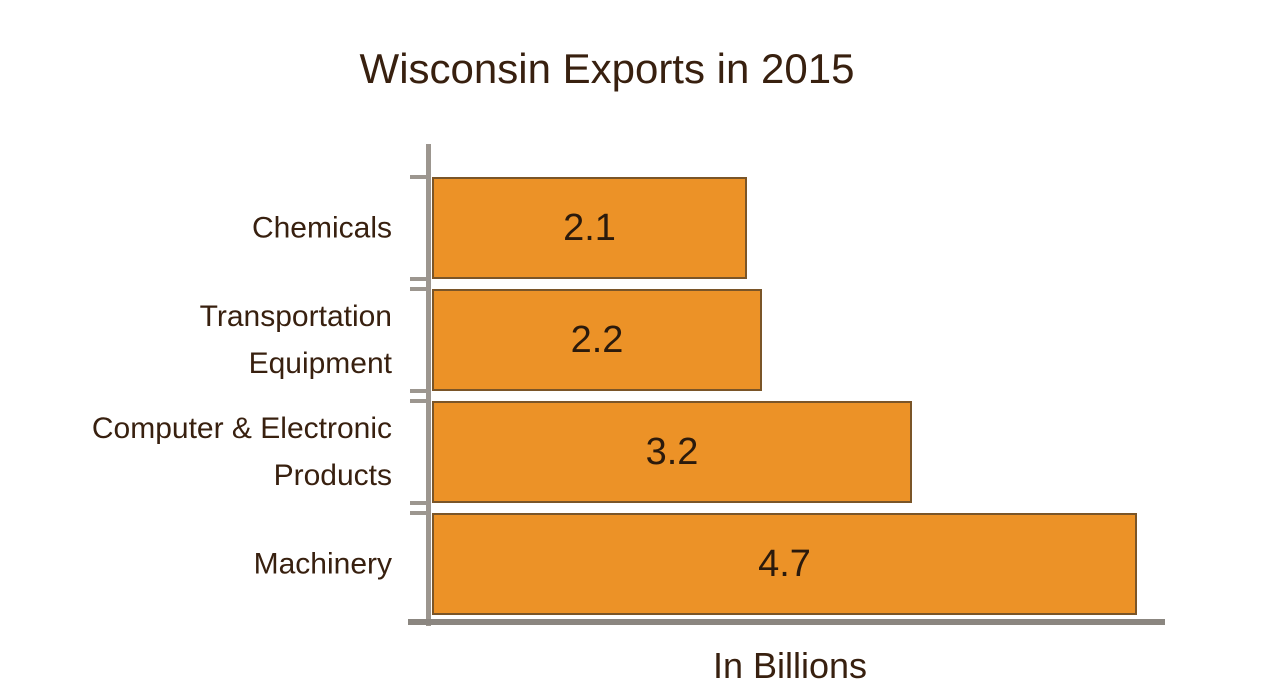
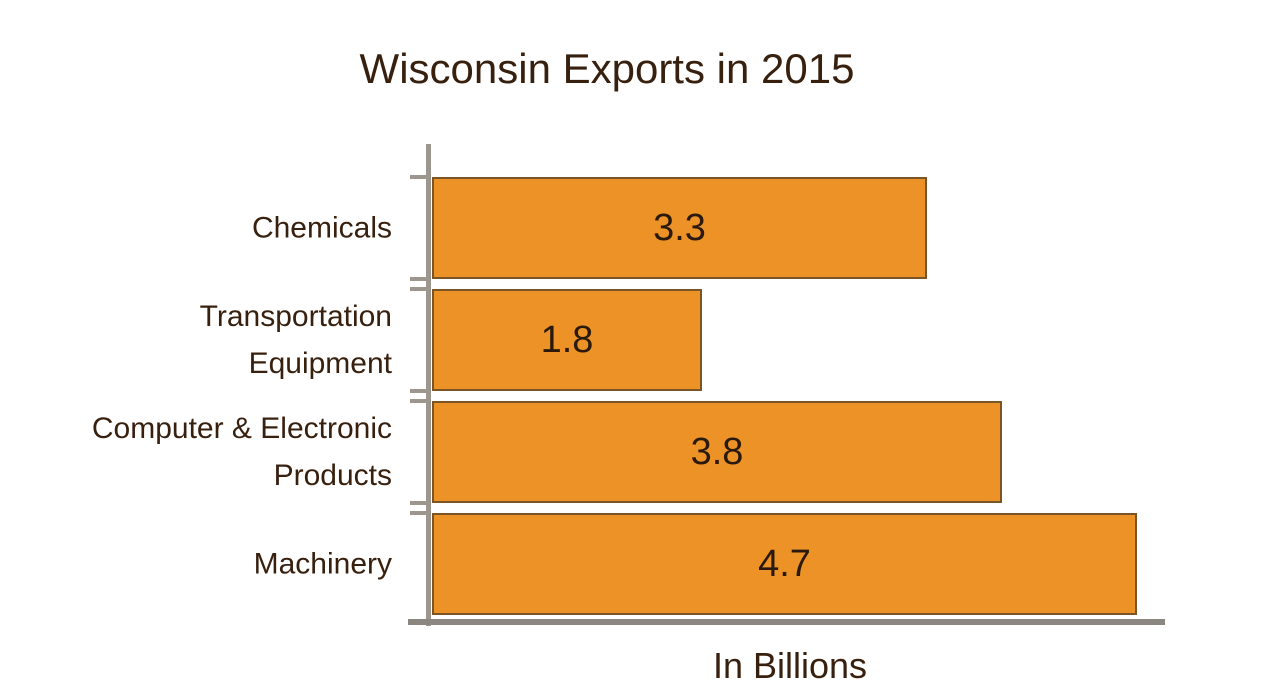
Chemicals: 2.1 -> 3.3
Transportation Equipment: 2.2 -> 1.8
Computer & Electronic Products: 3.2 -> 3.8
